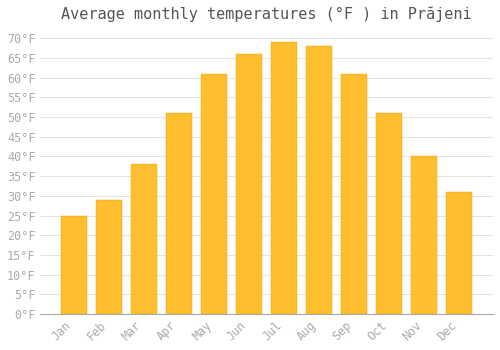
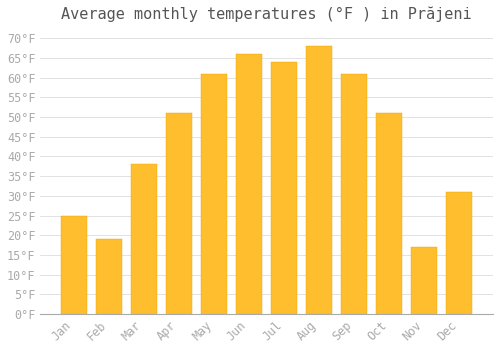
Feb: 29°F -> 19°F
Jul: 69°F -> 64°F
Nov: 40°F -> 17°F
